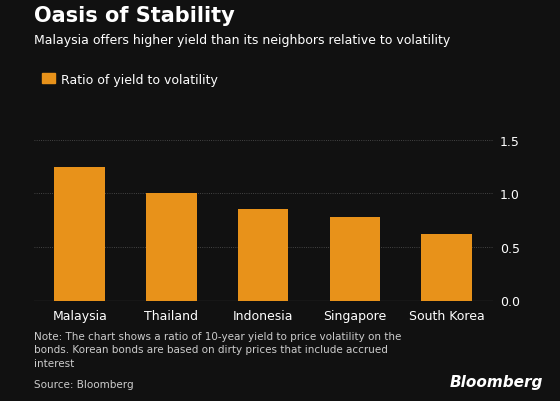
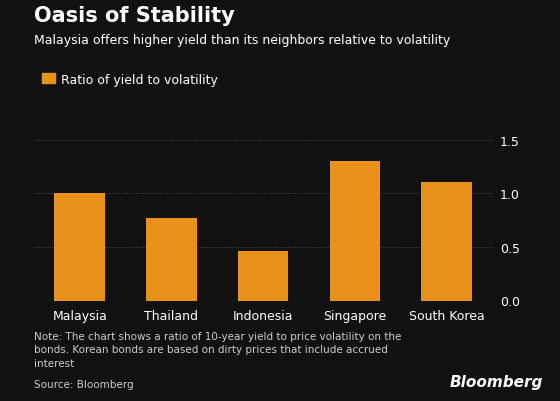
Malaysia: 1.25 -> 1.00
Thailand: 1.00 -> 0.77
Indonesia: 0.85 -> 0.46
Singapore: 0.78 -> 1.30
South Korea: 0.62 -> 1.11
